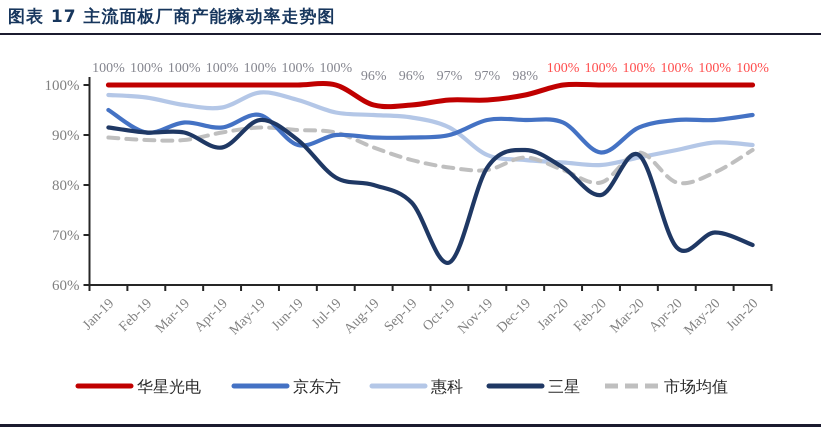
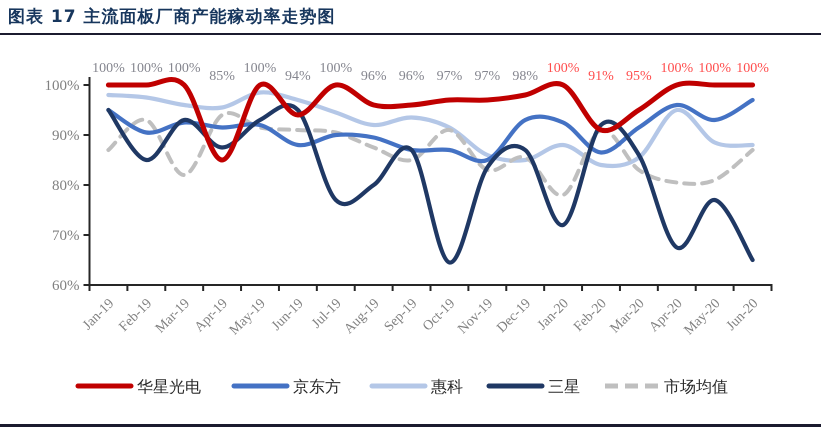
三星/Jan-19: 92% -> 95%
市场均值/Jan-19: 90% -> 87%
三星/Feb-19: 90% -> 85%
市场均值/Feb-19: 89% -> 93%
三星/Mar-19: 90% -> 93%
市场均值/Mar-19: 89% -> 82%
华星光电/Apr-19: 100% -> 85%
市场均值/Apr-19: 90% -> 94%
京东方/May-19: 94% -> 92%
华星光电/Jun-19: 100% -> 94%
三星/Jun-19: 89% -> 95%
三星/Jul-19: 82% -> 77%
惠科/Aug-19: 94% -> 92%
京东方/Sep-19: 90% -> 87%
三星/Sep-19: 76% -> 87%
京东方/Oct-19: 90% -> 87%
市场均值/Oct-19: 84% -> 91%
京东方/Nov-19: 93% -> 85%
惠科/Jan-20: 84% -> 88%
三星/Jan-20: 84% -> 72%
市场均值/Jan-20: 83% -> 78%
华星光电/Feb-20: 100% -> 91%
三星/Feb-20: 78% -> 92%
市场均值/Feb-20: 80% -> 91%
华星光电/Mar-20: 100% -> 95%
市场均值/Mar-20: 86% -> 83%
京东方/Apr-20: 93% -> 96%
惠科/Apr-20: 87% -> 95%
三星/May-20: 70% -> 77%
市场均值/May-20: 82% -> 81%
京东方/Jun-20: 94% -> 97%
三星/Jun-20: 68% -> 65%
